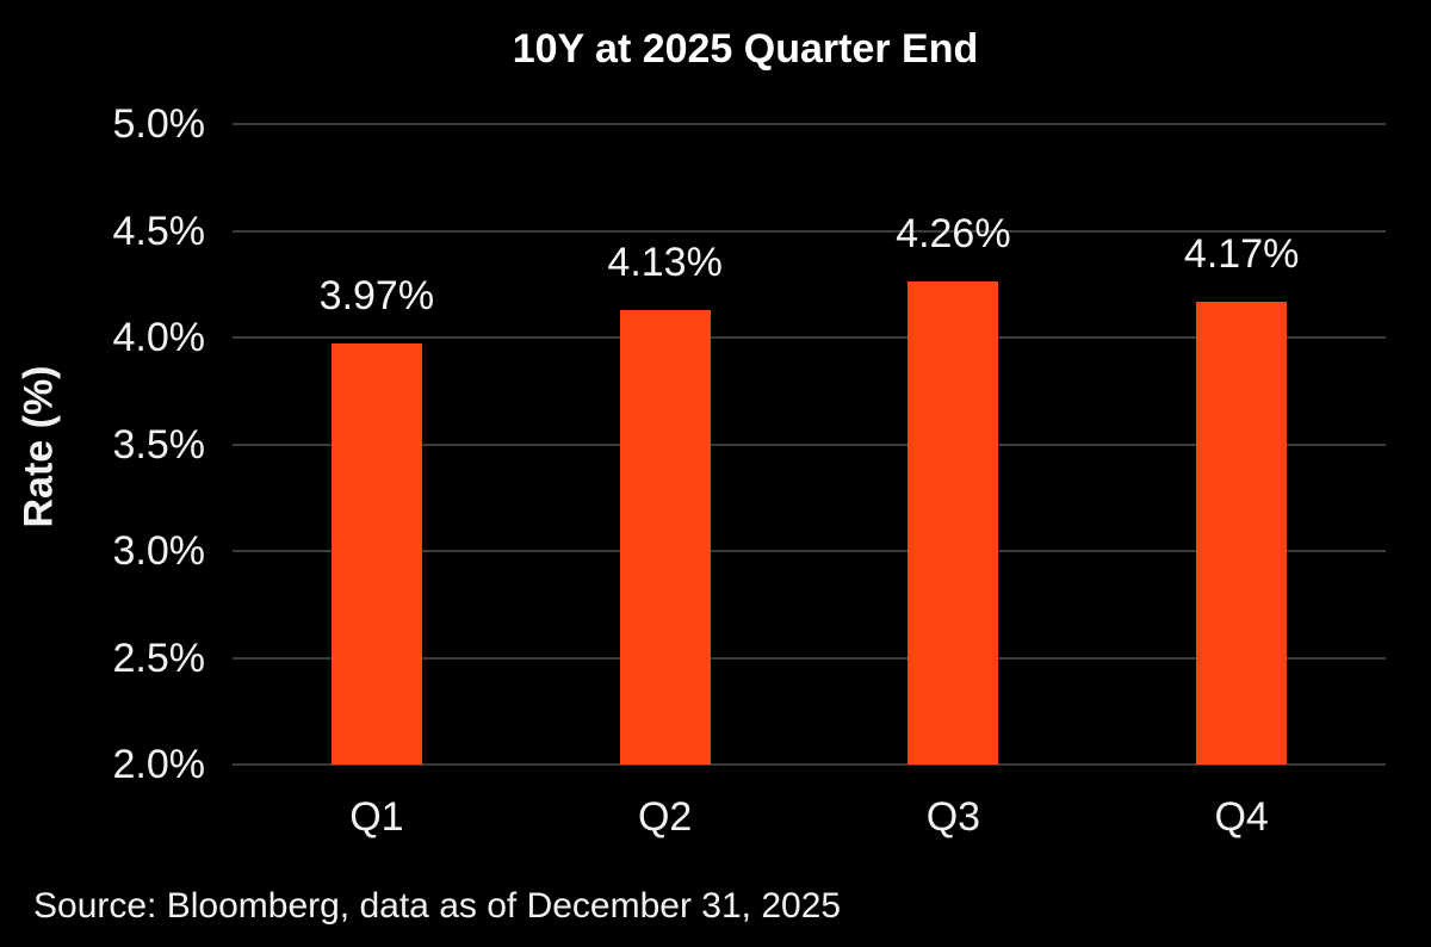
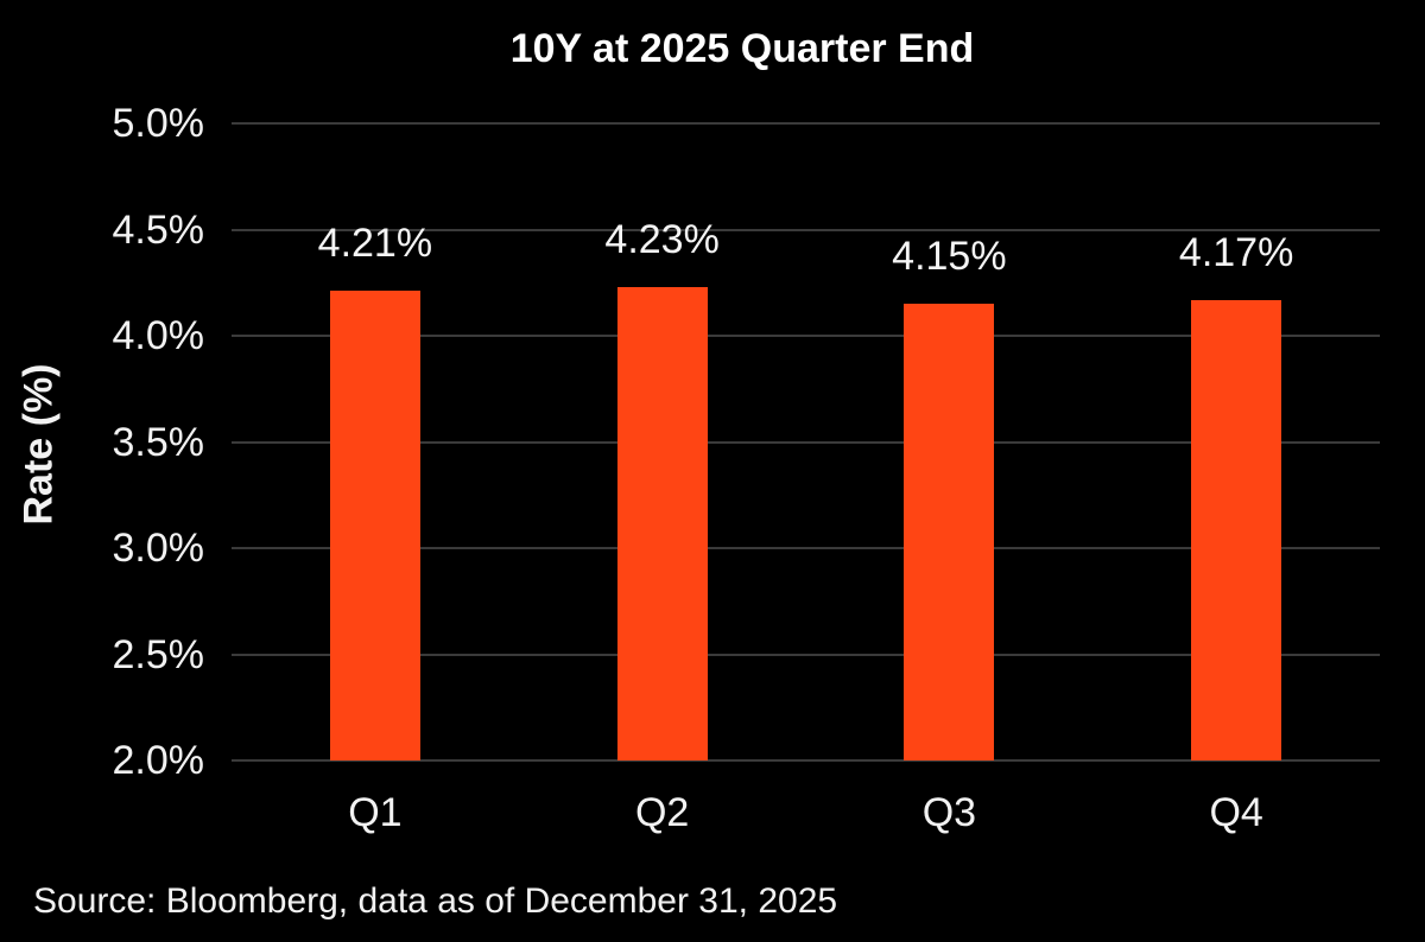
Q1: 3.97% -> 4.21%
Q2: 4.13% -> 4.23%
Q3: 4.26% -> 4.15%
